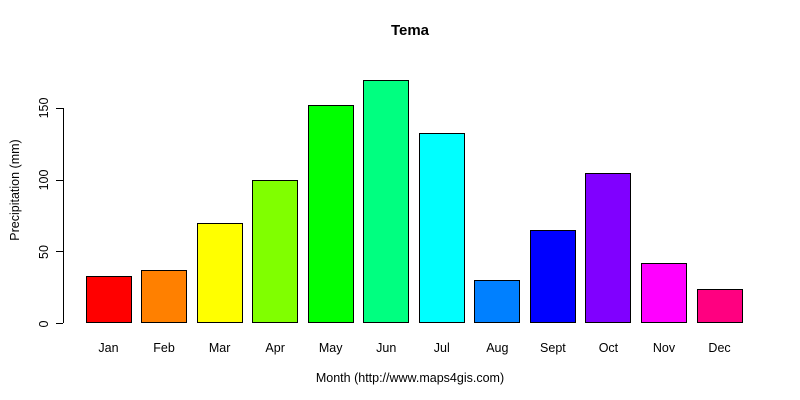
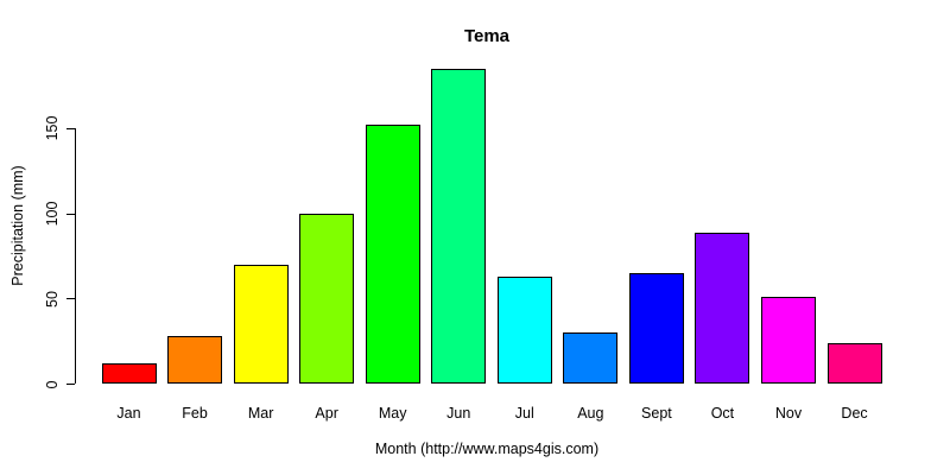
Jan: 33 -> 12
Feb: 37 -> 28
Jun: 170 -> 185
Jul: 133 -> 63
Oct: 105 -> 89
Nov: 42 -> 51
